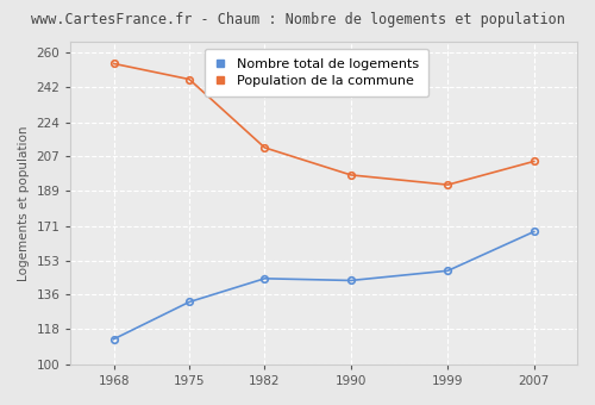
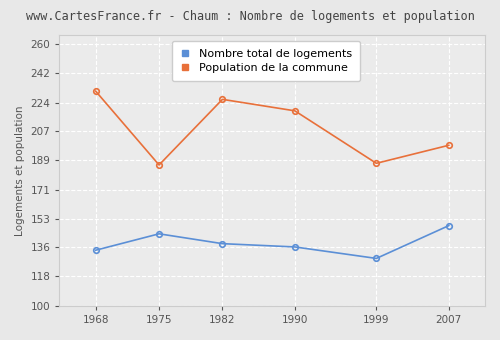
Nombre total de logements/1968: 113 -> 134
Population de la commune/1968: 254 -> 231
Nombre total de logements/1975: 132 -> 144
Population de la commune/1975: 246 -> 186
Nombre total de logements/1982: 144 -> 138
Population de la commune/1982: 211 -> 226
Nombre total de logements/1990: 143 -> 136
Population de la commune/1990: 197 -> 219
Nombre total de logements/1999: 148 -> 129
Population de la commune/1999: 192 -> 187
Nombre total de logements/2007: 168 -> 149
Population de la commune/2007: 204 -> 198
